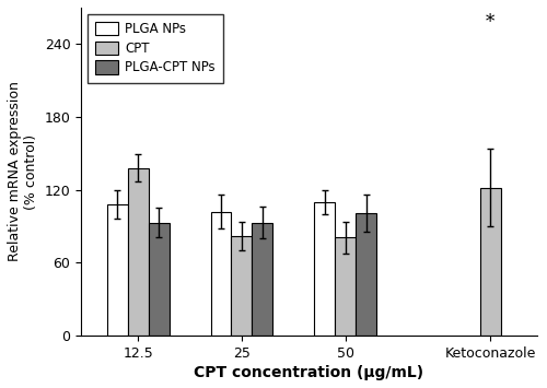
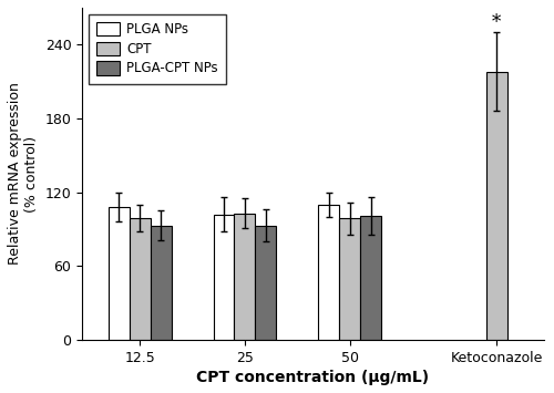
CPT/12.5: 138 -> 99
CPT/25: 82 -> 103
CPT/50: 81 -> 99
CPT/Ketoconazole: 122 -> 218
